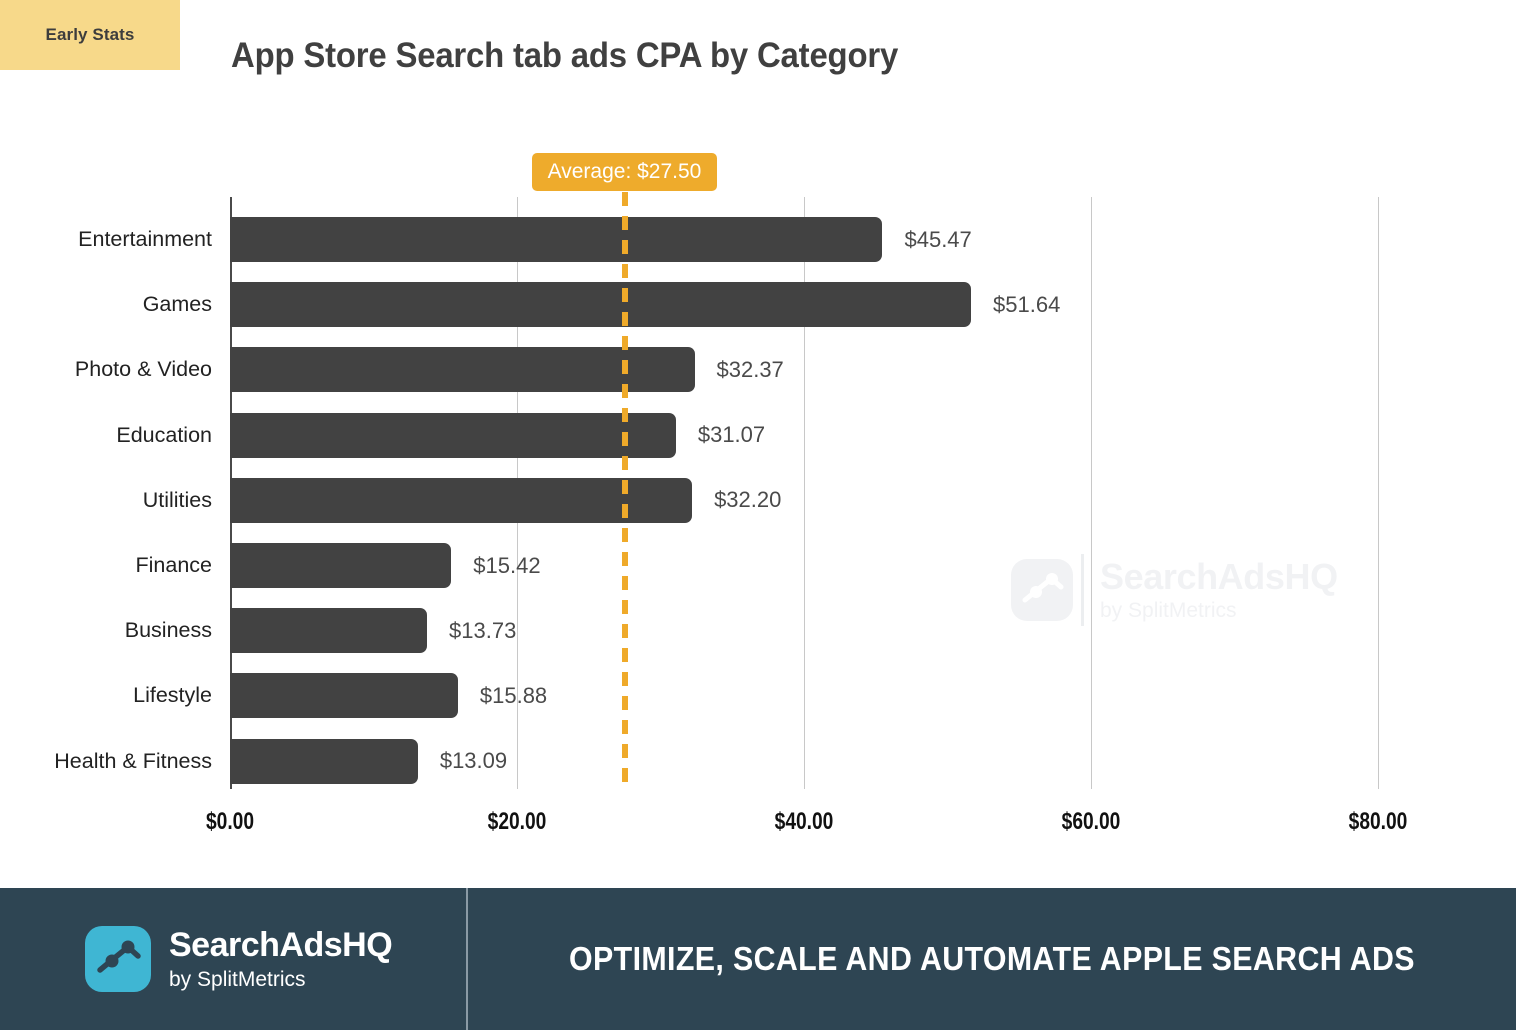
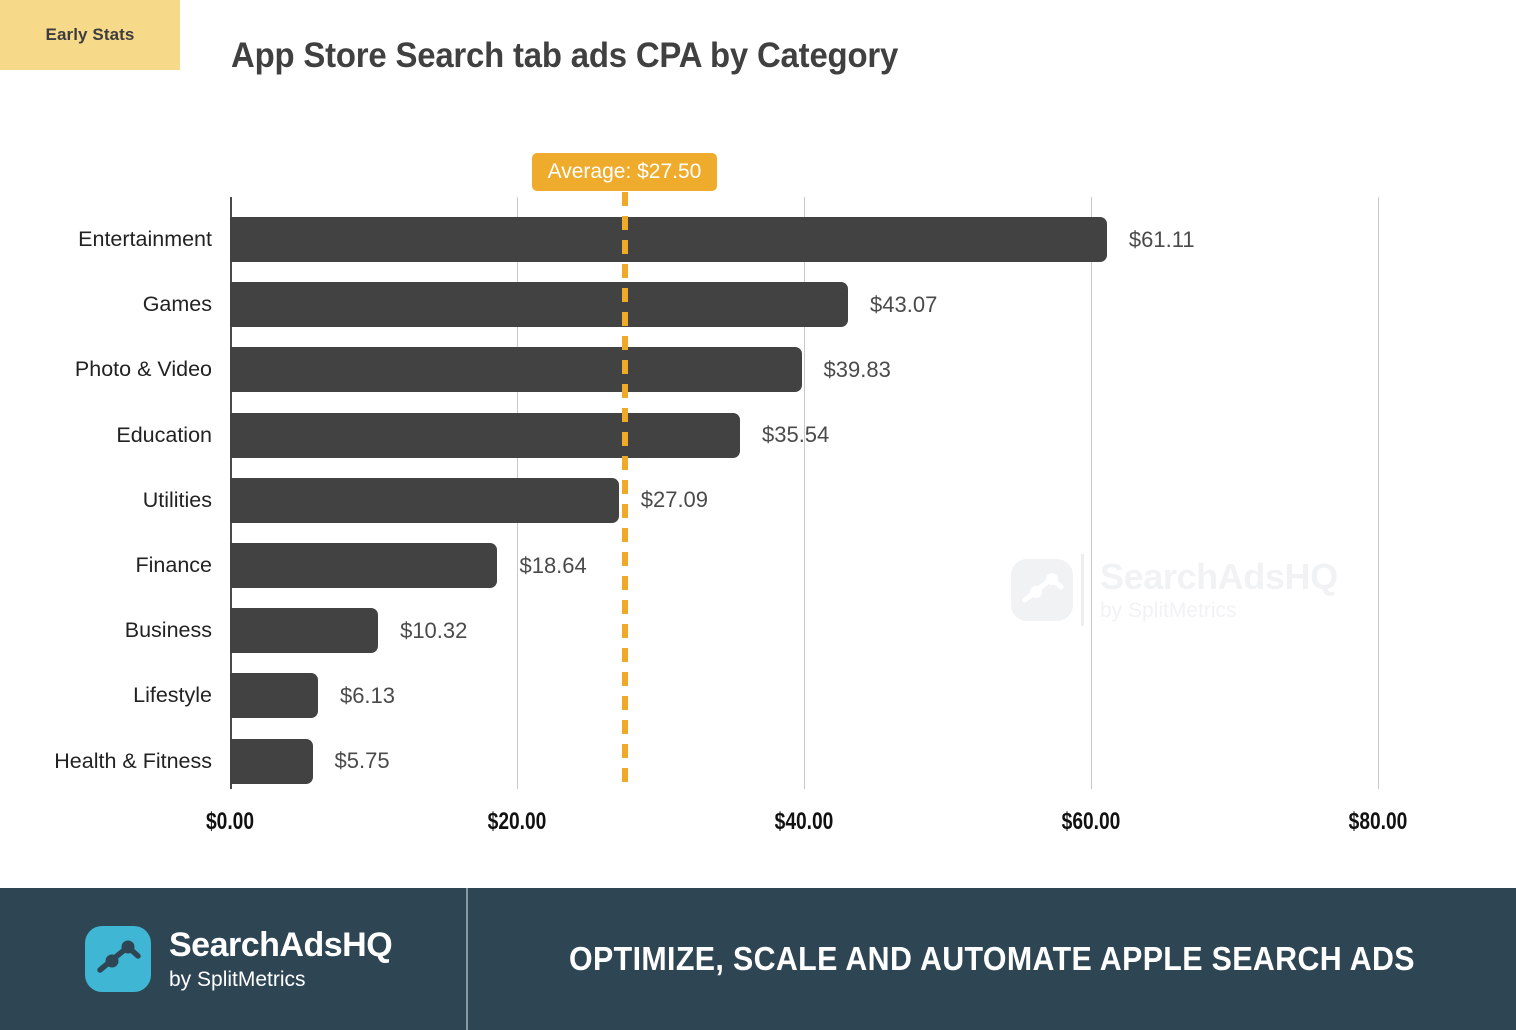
Entertainment: $45.47 -> $61.11
Games: $51.64 -> $43.07
Photo & Video: $32.37 -> $39.83
Education: $31.07 -> $35.54
Utilities: $32.20 -> $27.09
Finance: $15.42 -> $18.64
Business: $13.73 -> $10.32
Lifestyle: $15.88 -> $6.13
Health & Fitness: $13.09 -> $5.75
